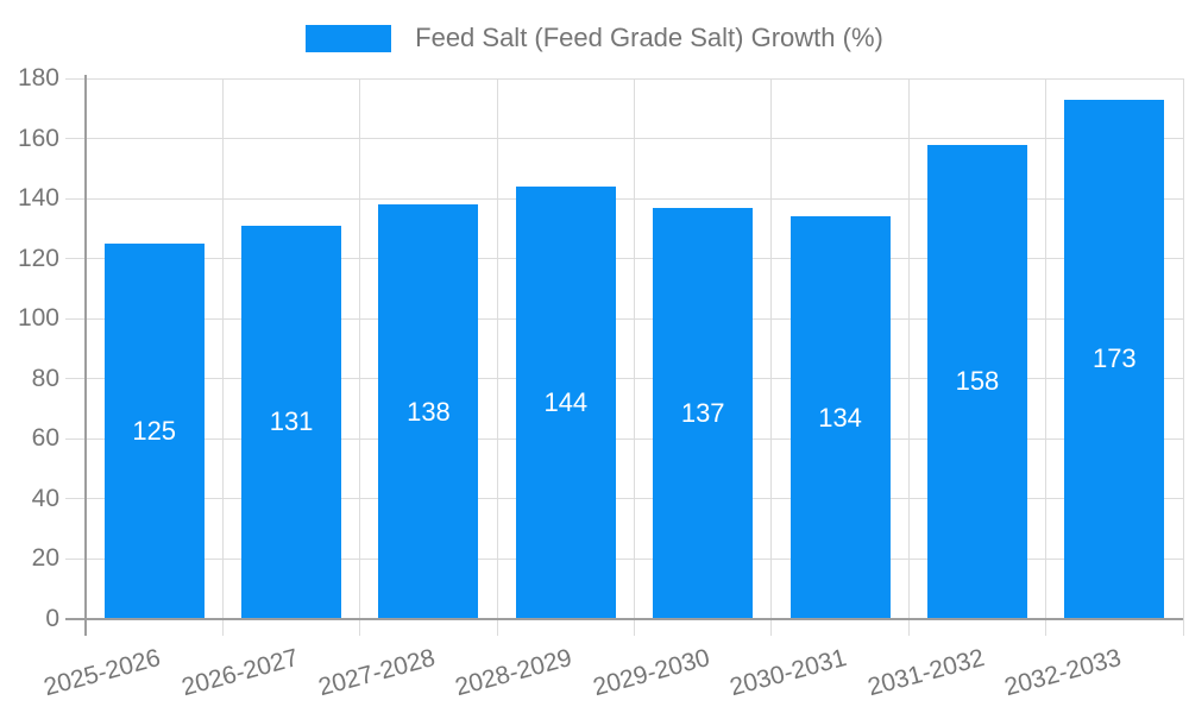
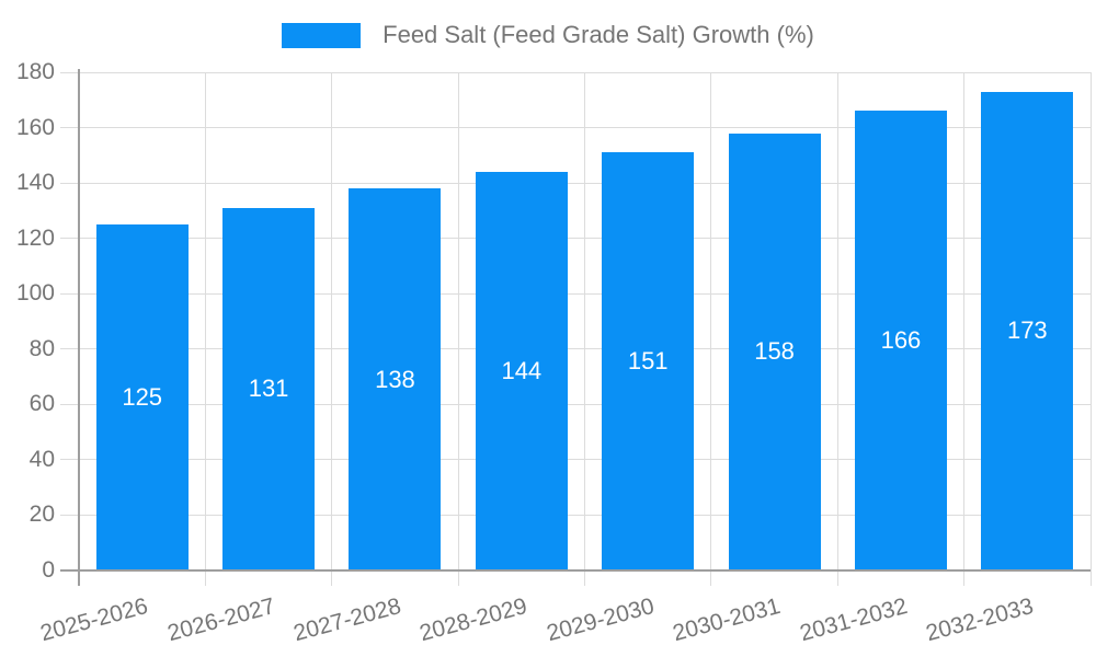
2029-2030: 137 -> 151
2030-2031: 134 -> 158
2031-2032: 158 -> 166
